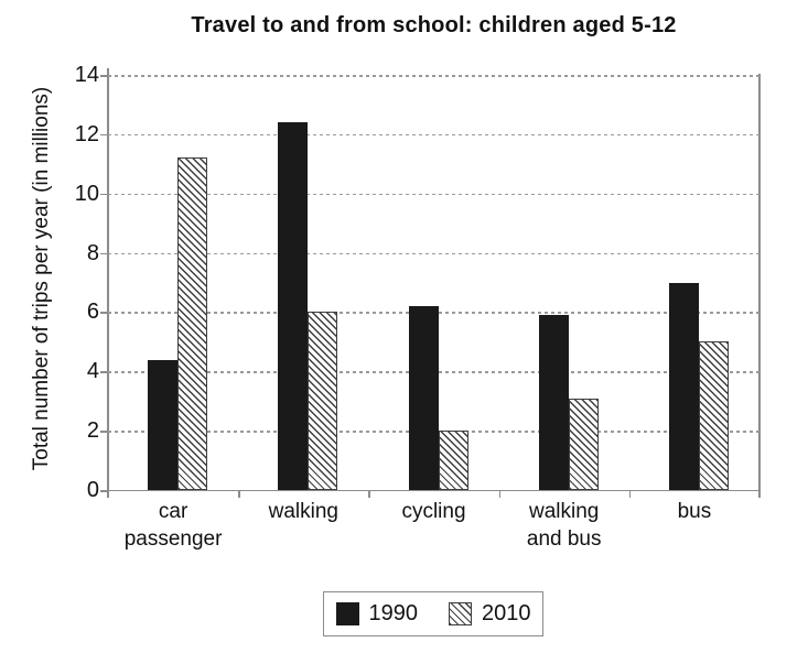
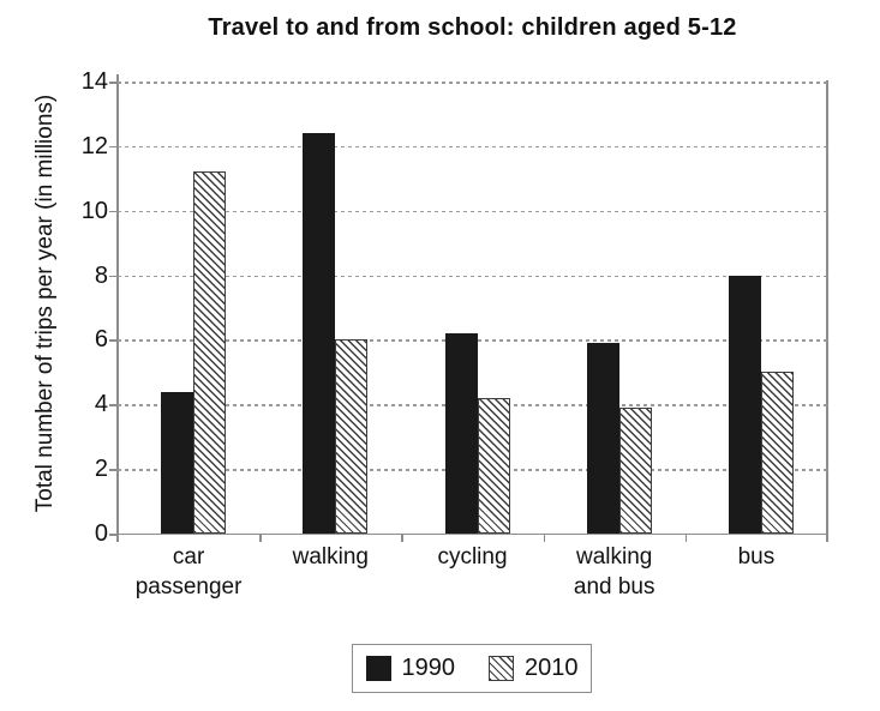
2010/cycling: 2.0 -> 4.2
2010/walking and bus: 3.1 -> 3.9
1990/bus: 7.0 -> 8.0
